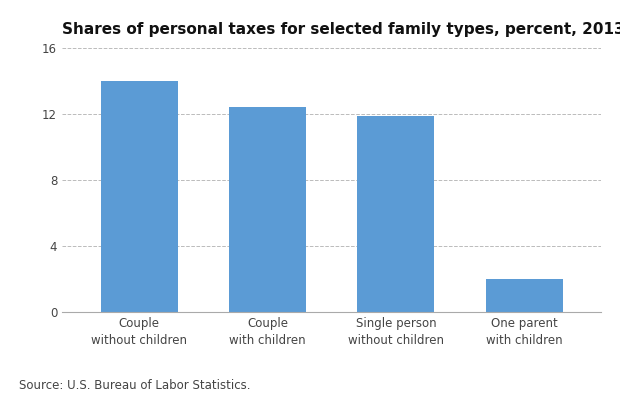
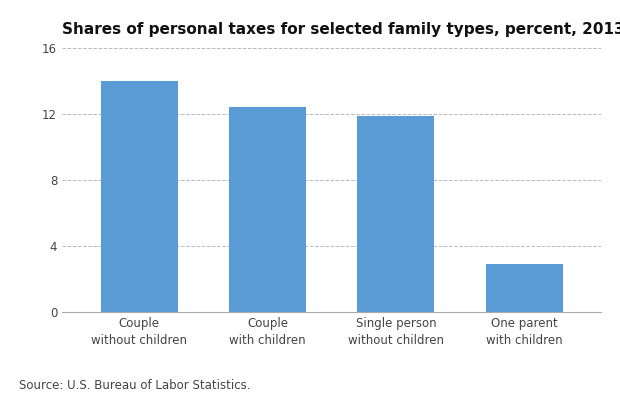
One parent with children: 2.0 -> 2.9
